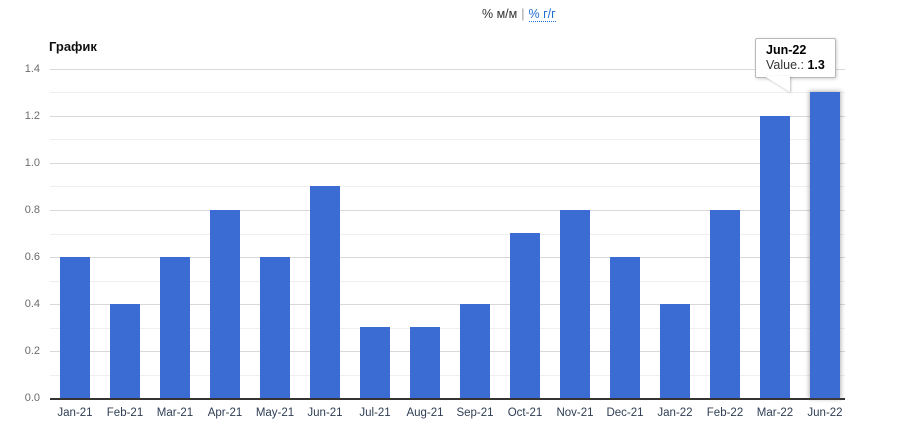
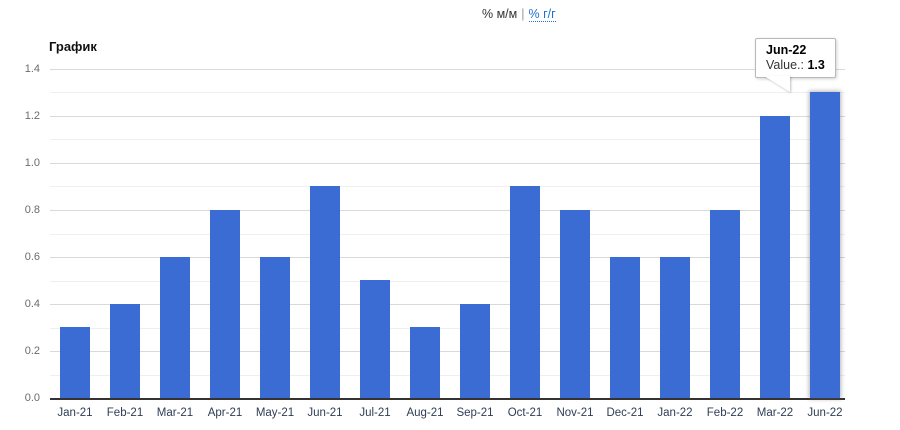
Jan-21: 0.6 -> 0.3
Jul-21: 0.3 -> 0.5
Oct-21: 0.7 -> 0.9
Jan-22: 0.4 -> 0.6
